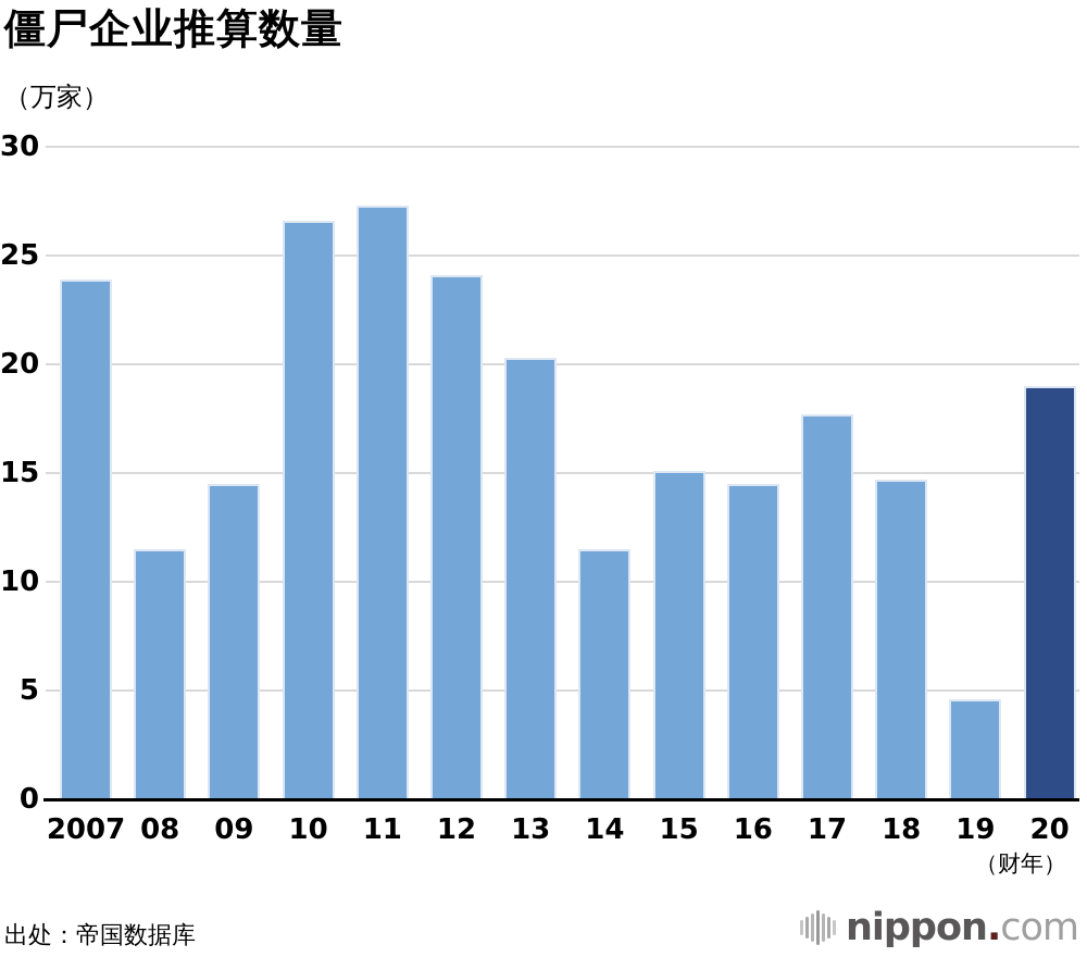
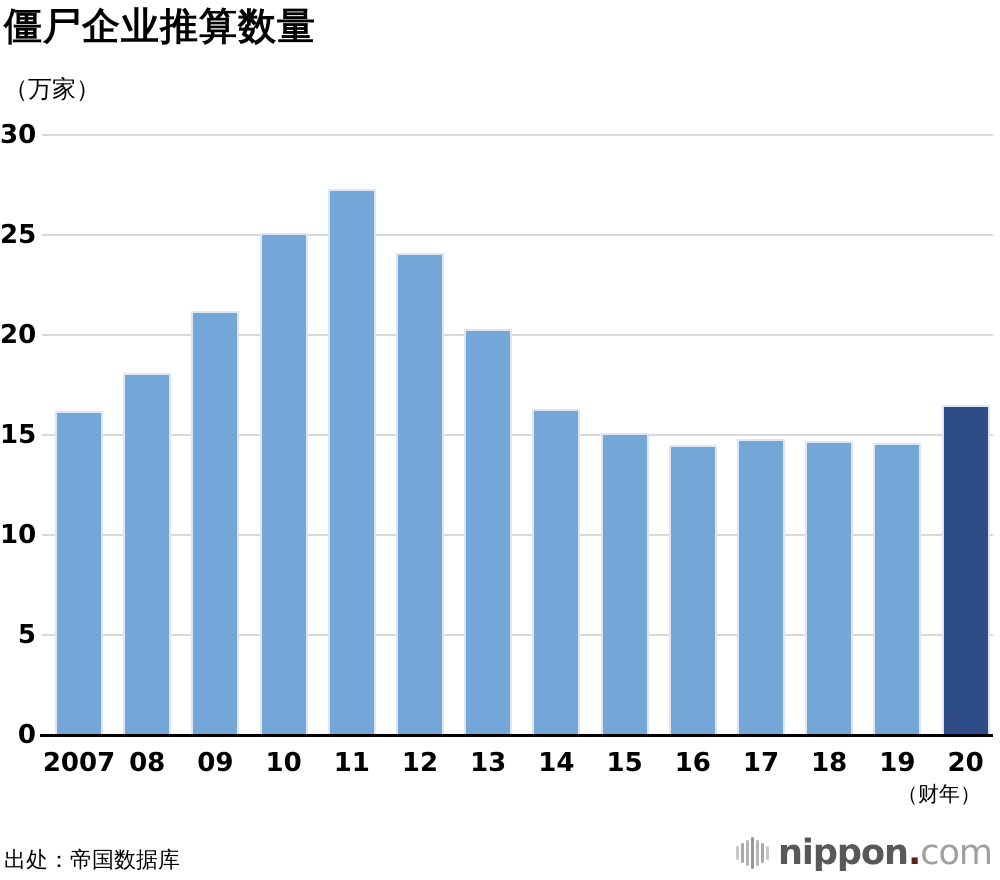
2007: 23.9 -> 16.2
08: 11.5 -> 18.1
09: 14.5 -> 21.2
10: 26.6 -> 25.1
14: 11.5 -> 16.3
17: 17.7 -> 14.8
19: 4.6 -> 14.6
20: 19.0 -> 16.5
